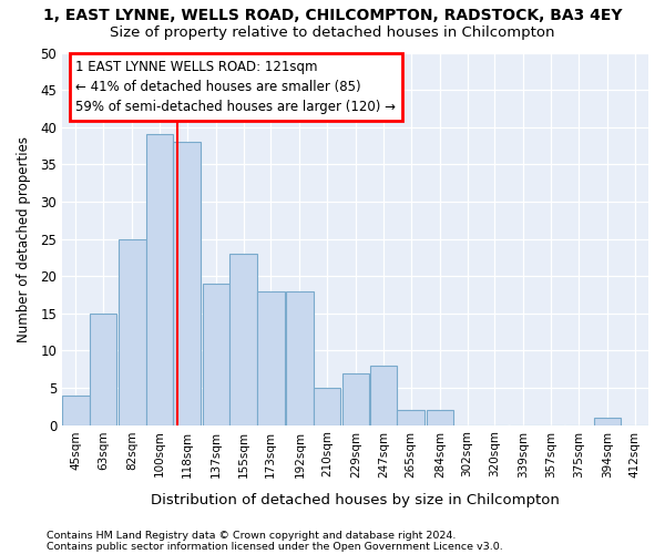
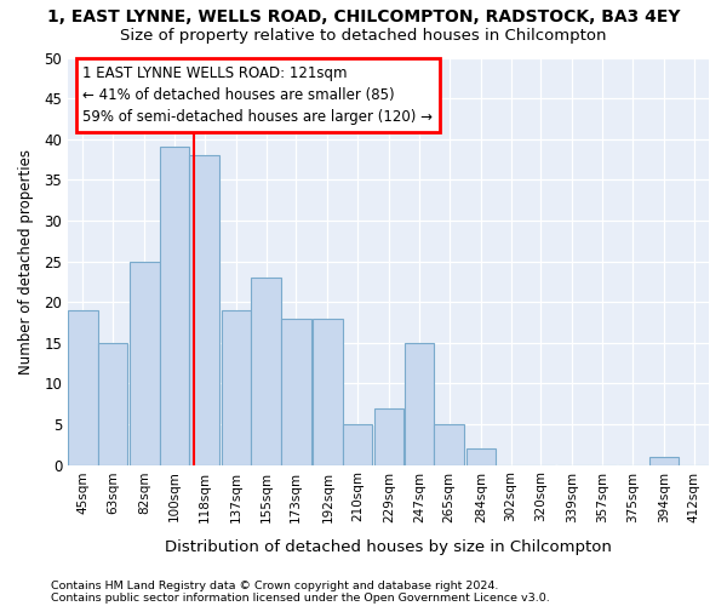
45sqm: 4 -> 19
247sqm: 8 -> 15
265sqm: 2 -> 5
